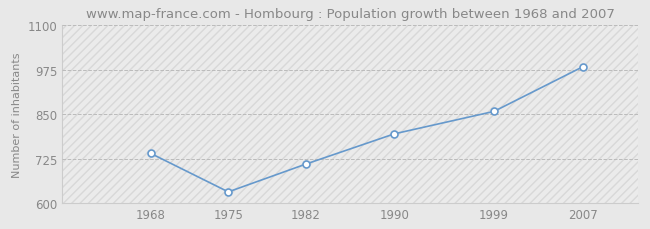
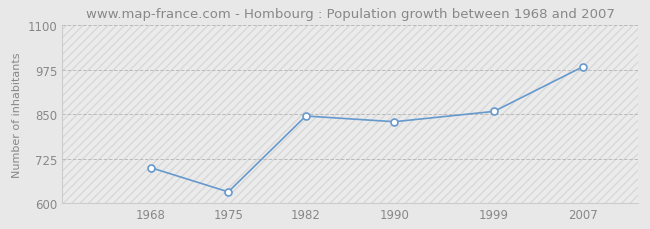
1968: 740 -> 700
1982: 710 -> 845
1990: 795 -> 829
